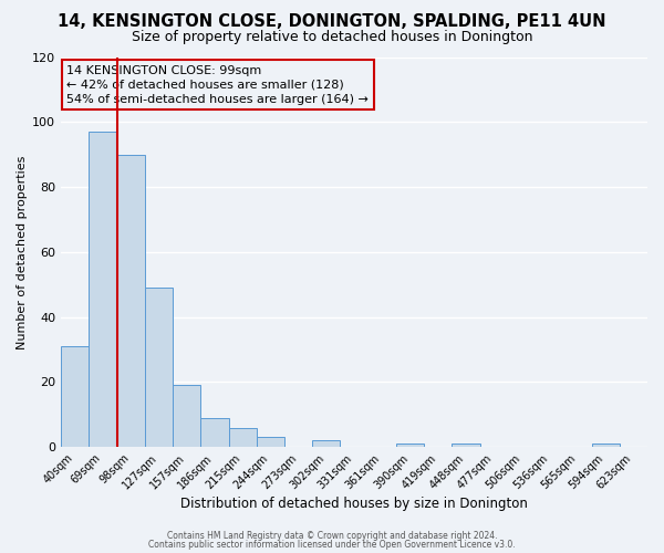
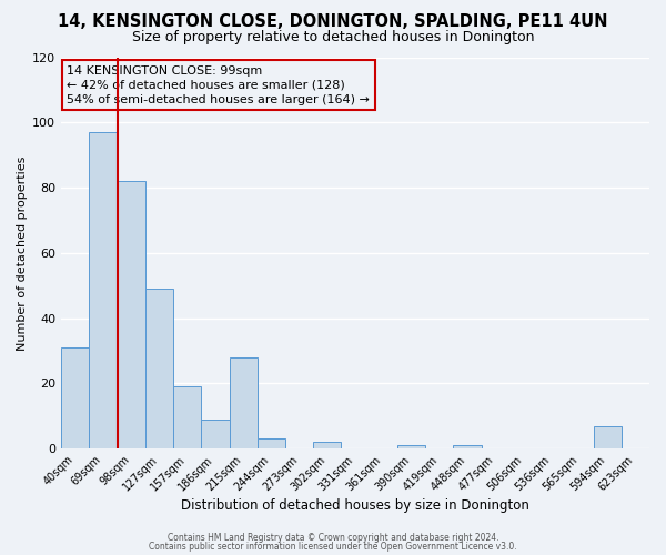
98sqm: 90 -> 82
215sqm: 6 -> 28
594sqm: 1 -> 7
